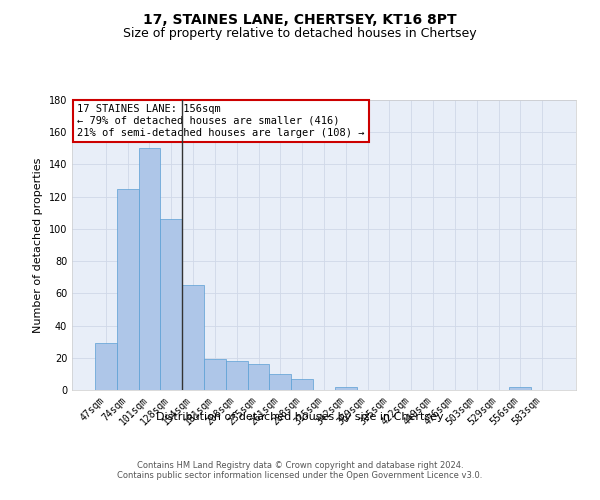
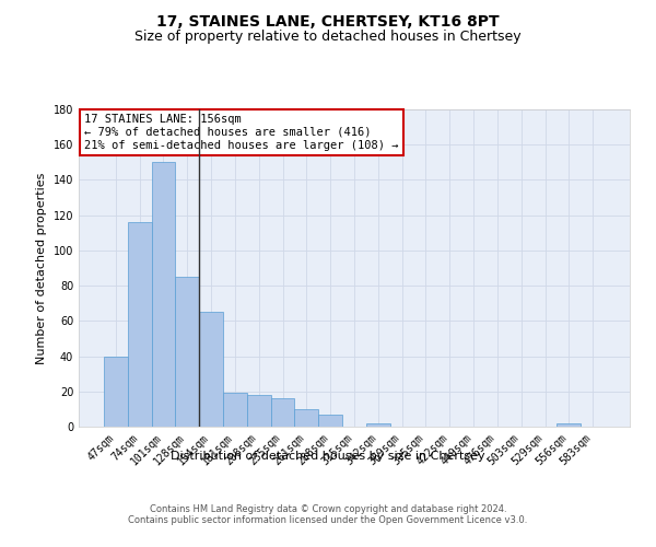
47sqm: 29 -> 40
74sqm: 125 -> 116
128sqm: 106 -> 85
